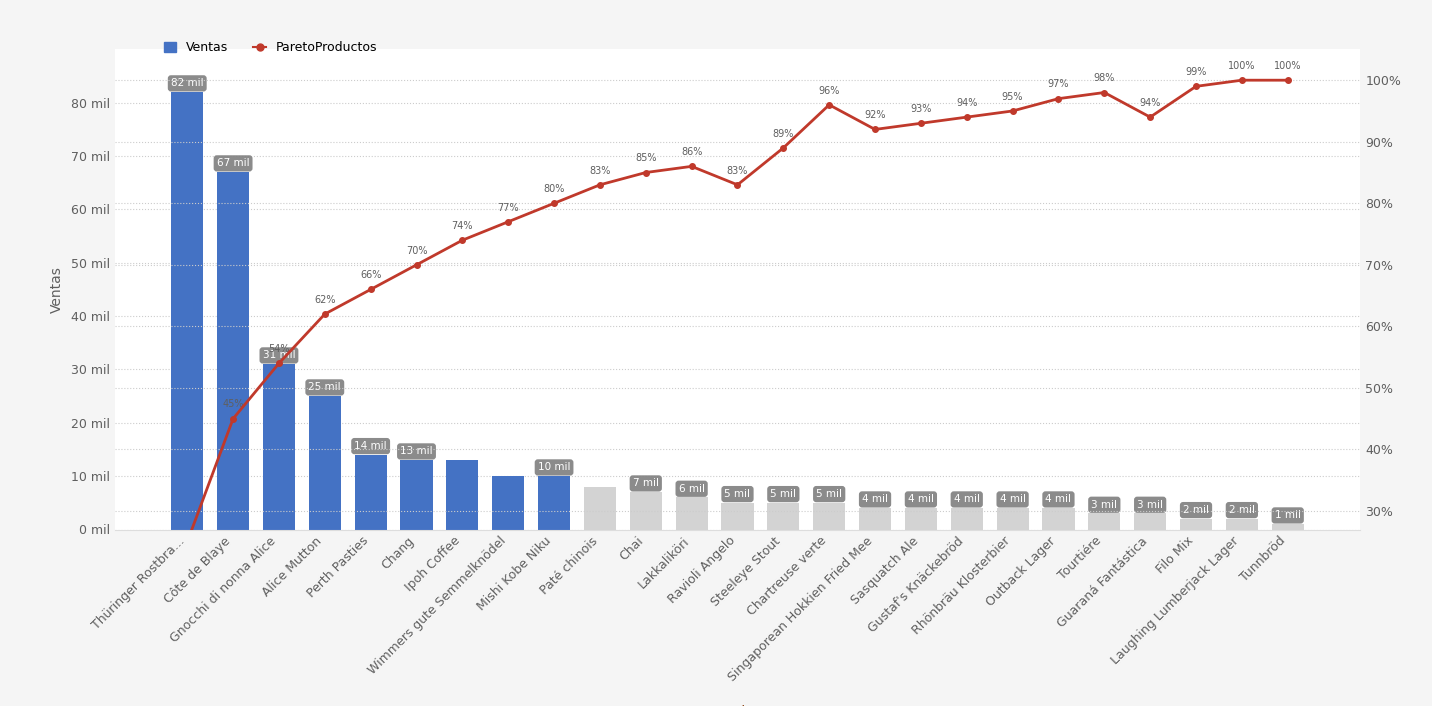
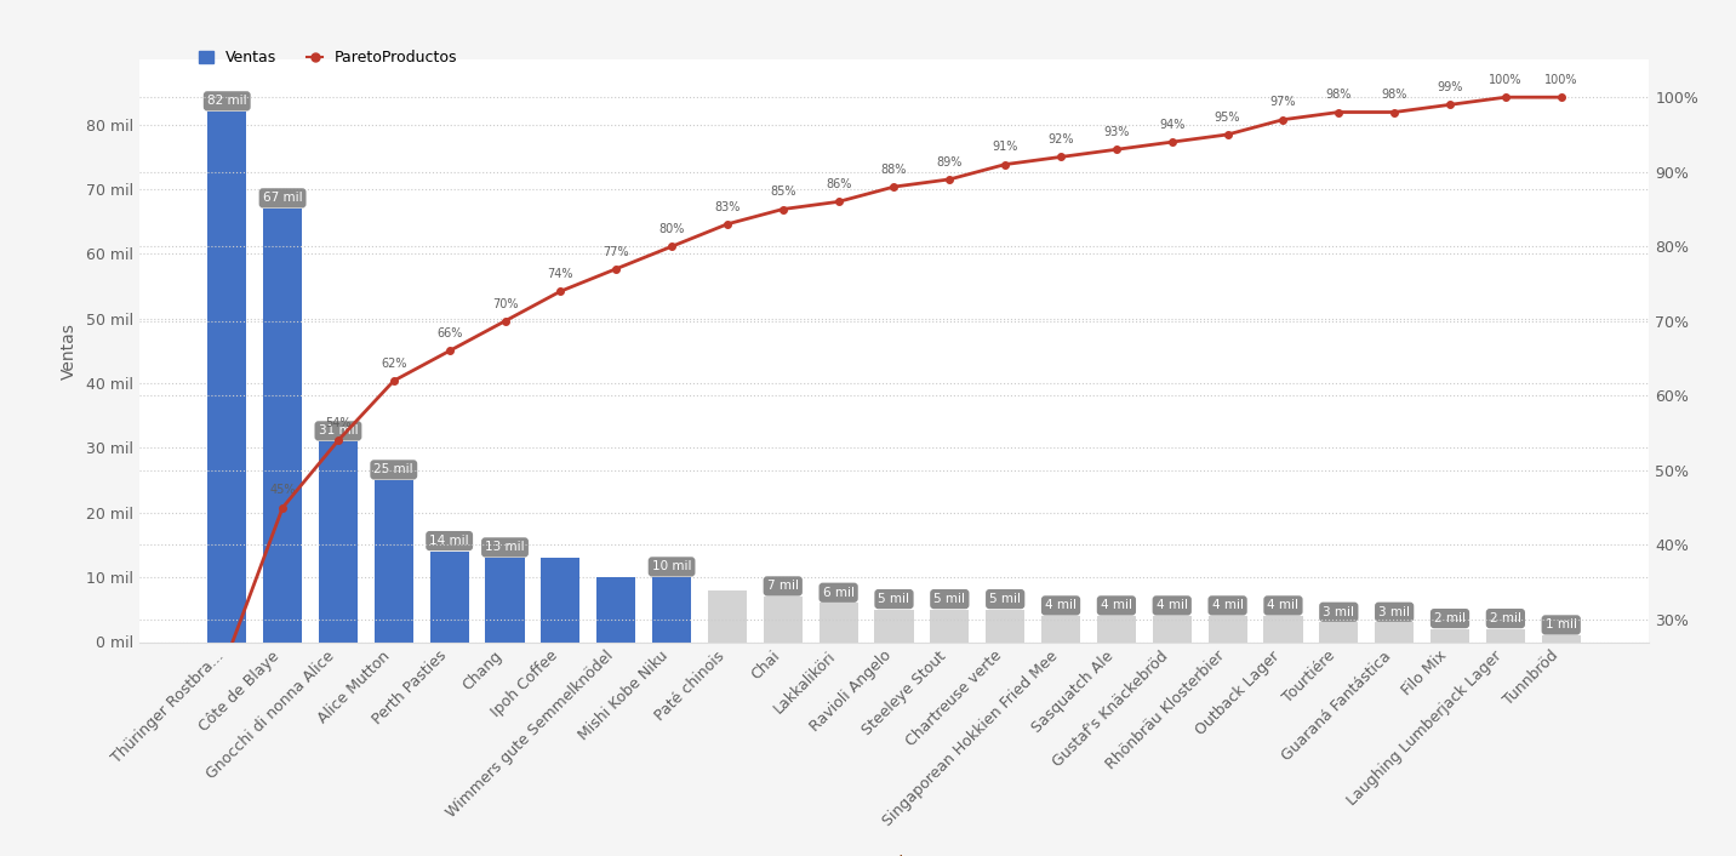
ParetoProductos/Ravioli Angelo: 83% -> 88%
ParetoProductos/Chartreuse verte: 96% -> 91%
ParetoProductos/Guaraná Fantástica: 94% -> 98%
